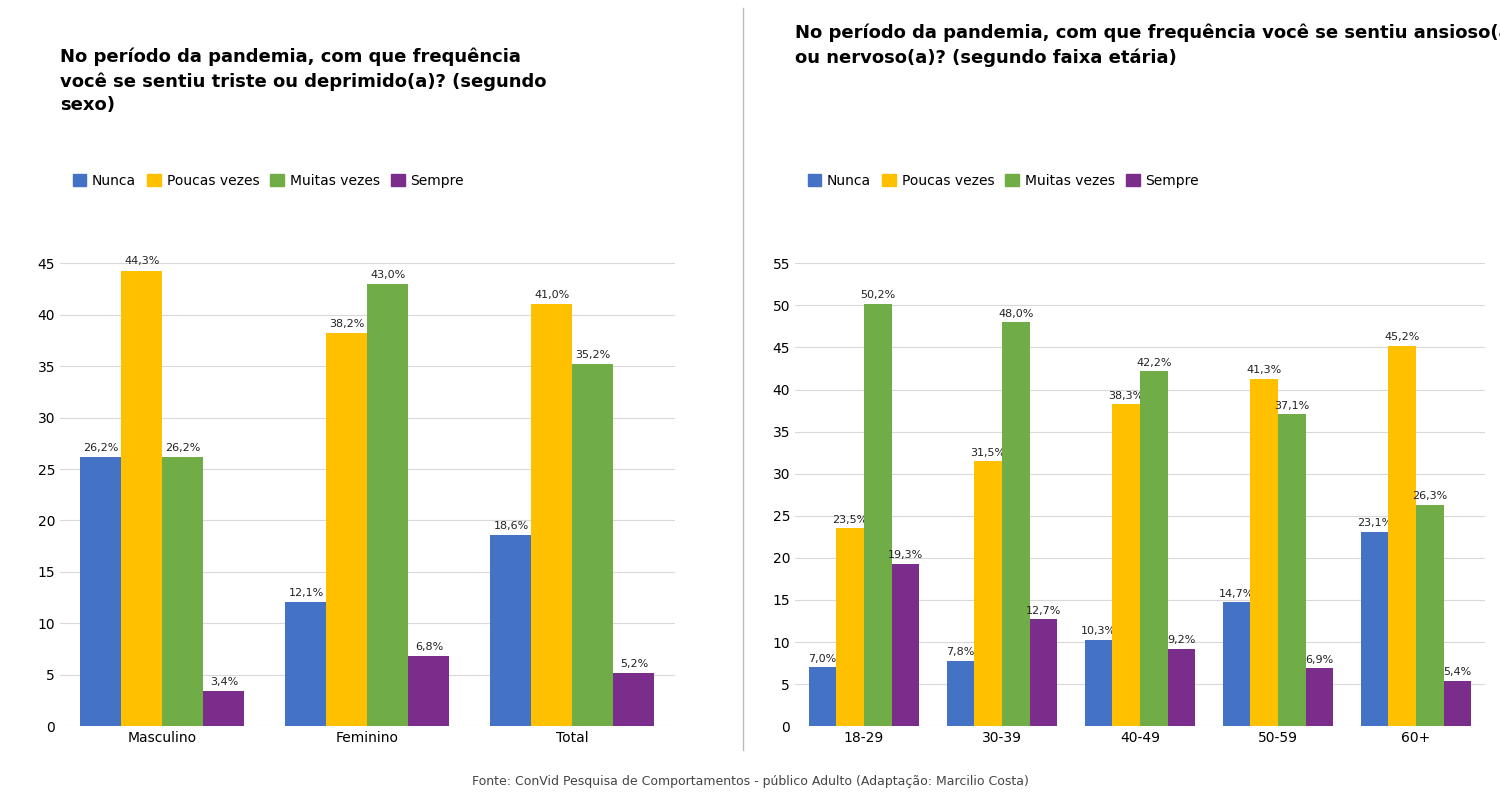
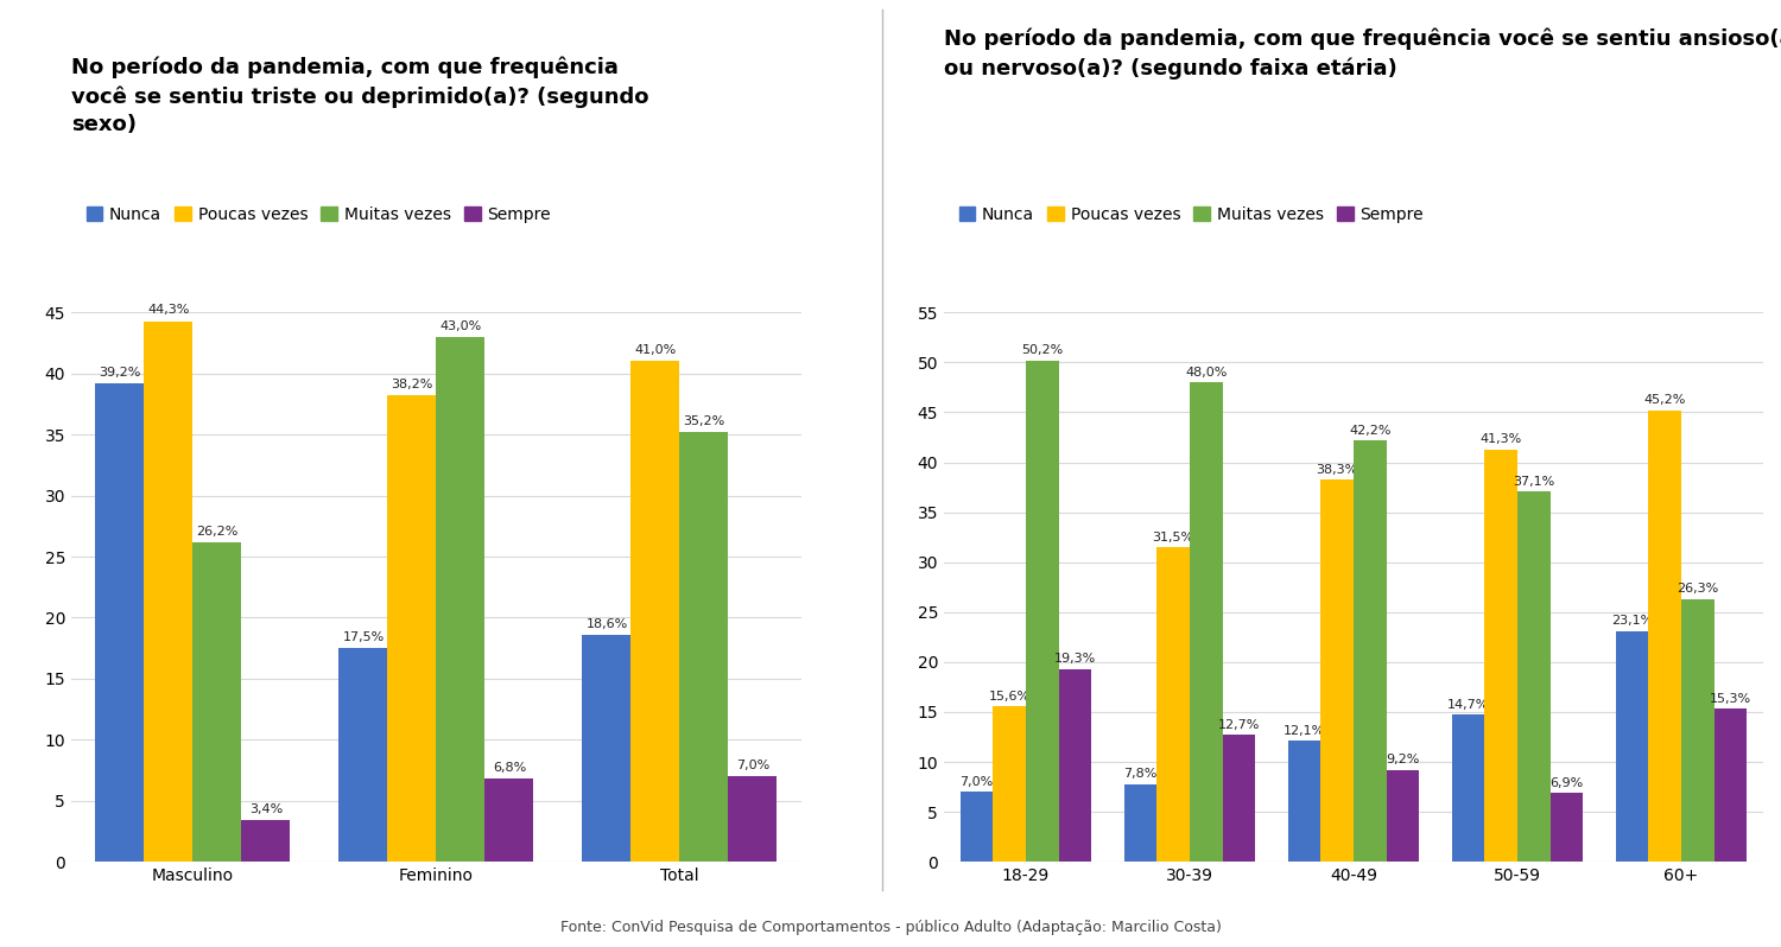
Nunca/Masculino: 26,2% -> 39,2%
Nunca/Feminino: 12,1% -> 17,5%
Sempre/Total: 5,2% -> 7,0%
Poucas vezes/18-29: 23,5% -> 15,6%
Nunca/40-49: 10,3% -> 12,1%
Sempre/60+: 5,4% -> 15,3%
